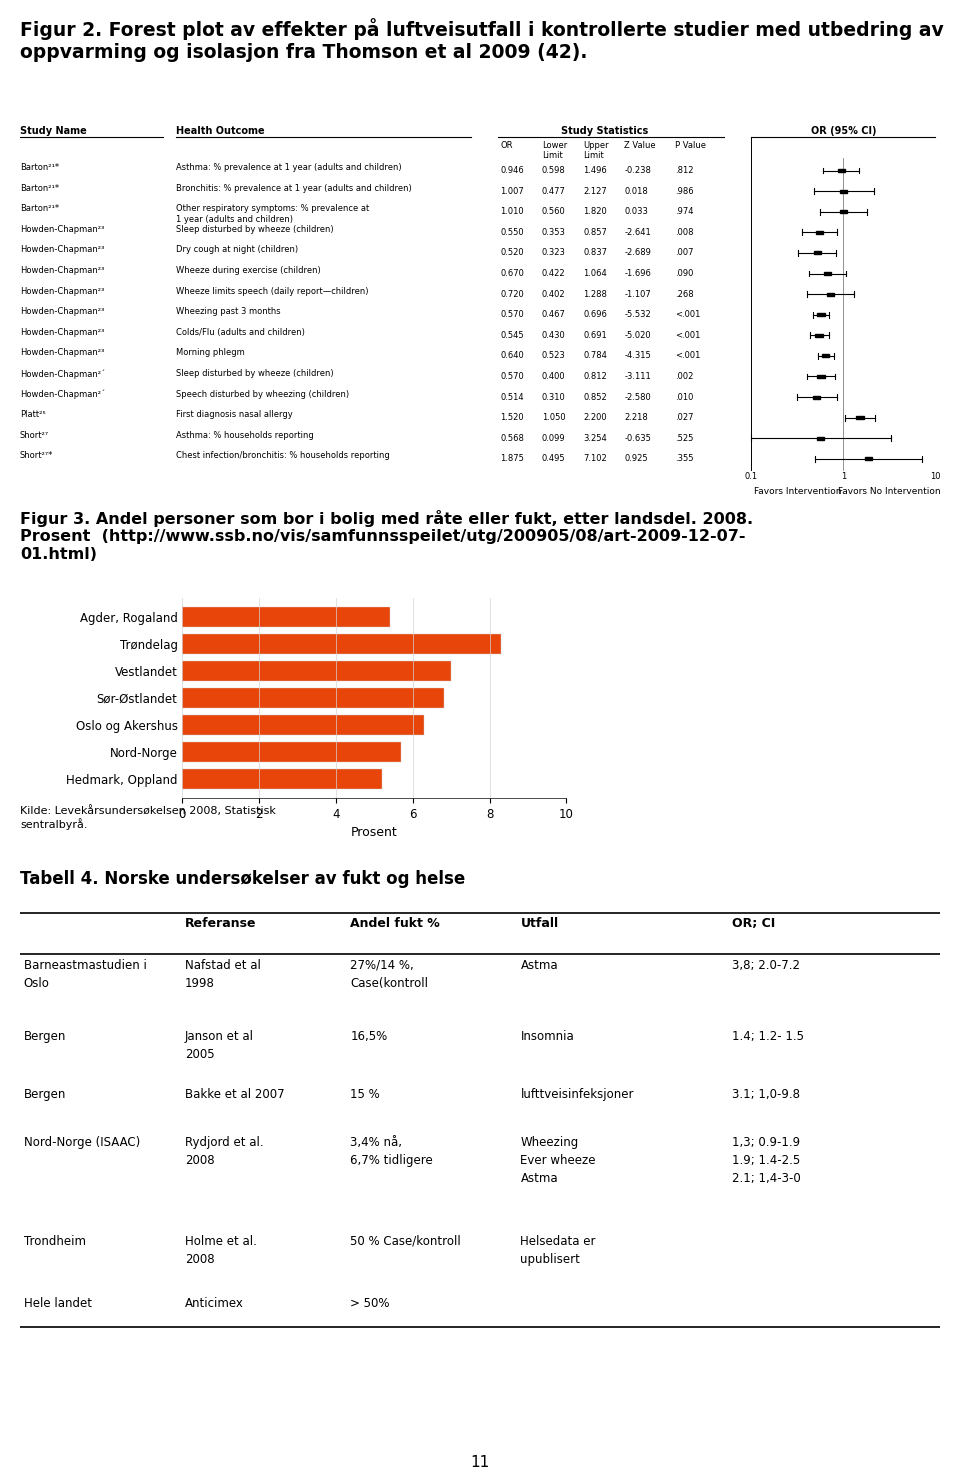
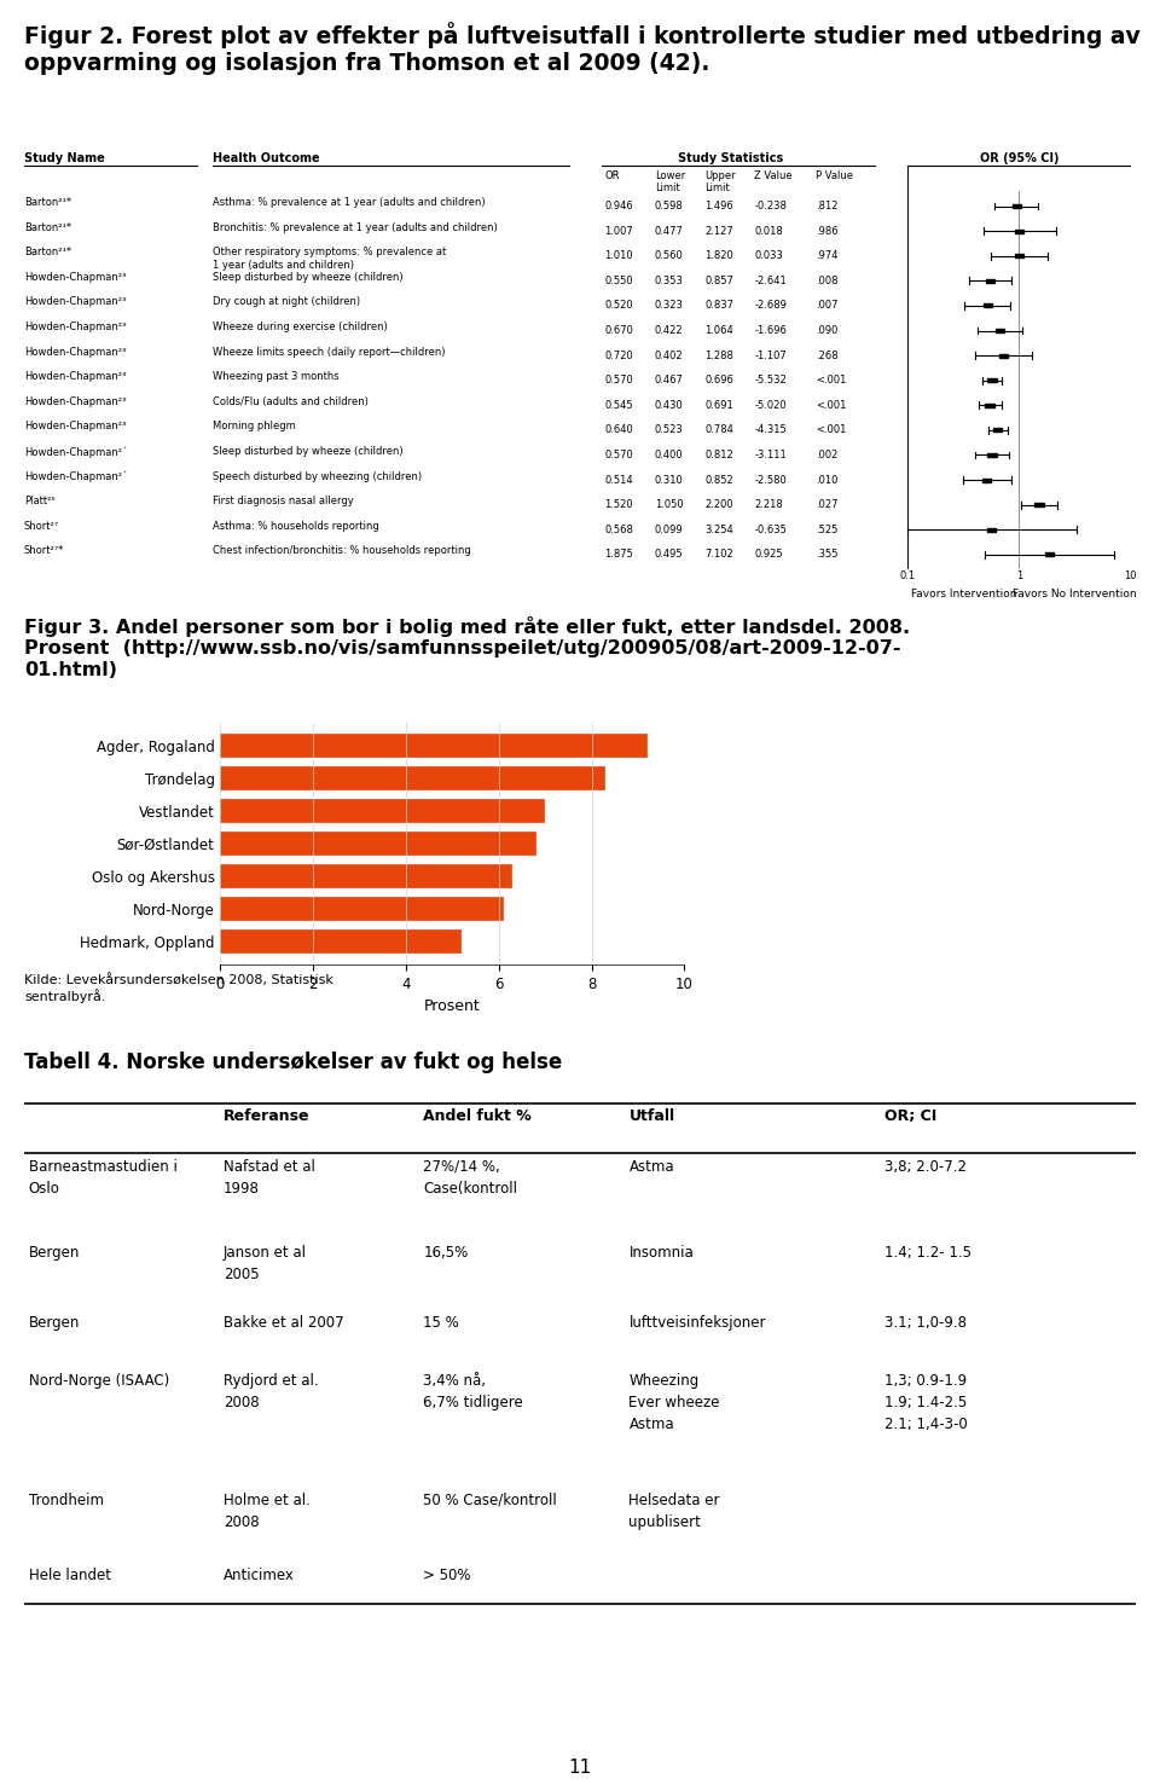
Agder, Rogaland: 5.4 -> 9.2
Nord-Norge: 5.7 -> 6.1
